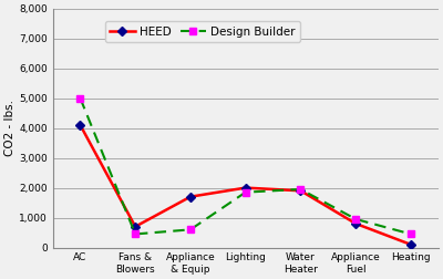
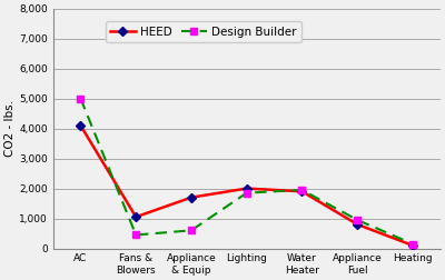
HEED/Fans & Blowers: 700 -> 1,050
Design Builder/Heating: 450 -> 150
